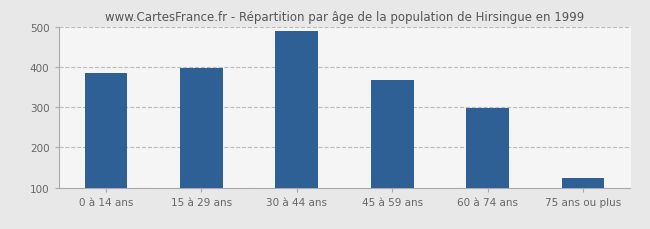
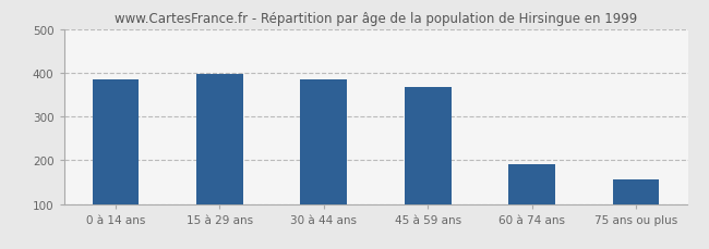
30 à 44 ans: 490 -> 385
60 à 74 ans: 299 -> 190
75 ans ou plus: 125 -> 155
